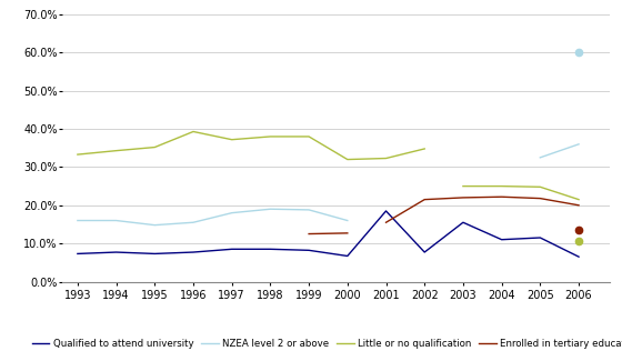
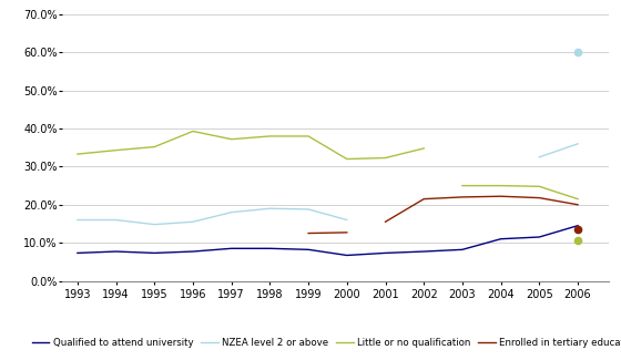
Qualified to attend university/2001: 18.5% -> 7.3%
Qualified to attend university/2003: 15.5% -> 8.2%
Qualified to attend university/2006: 6.5% -> 14.5%
